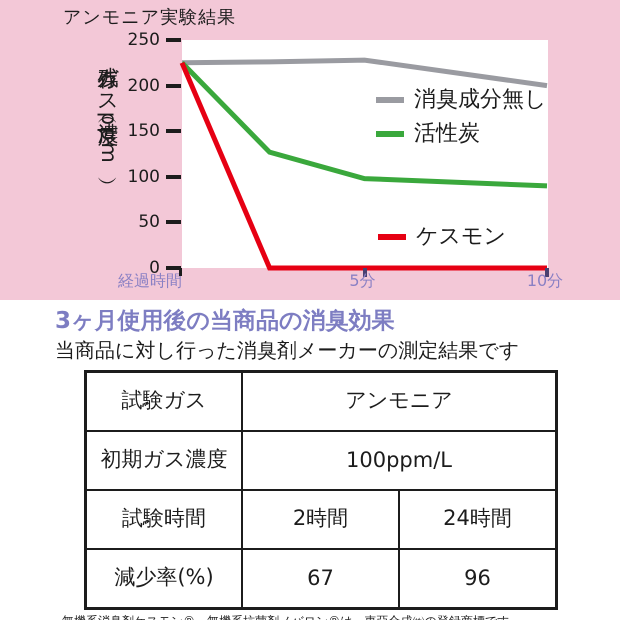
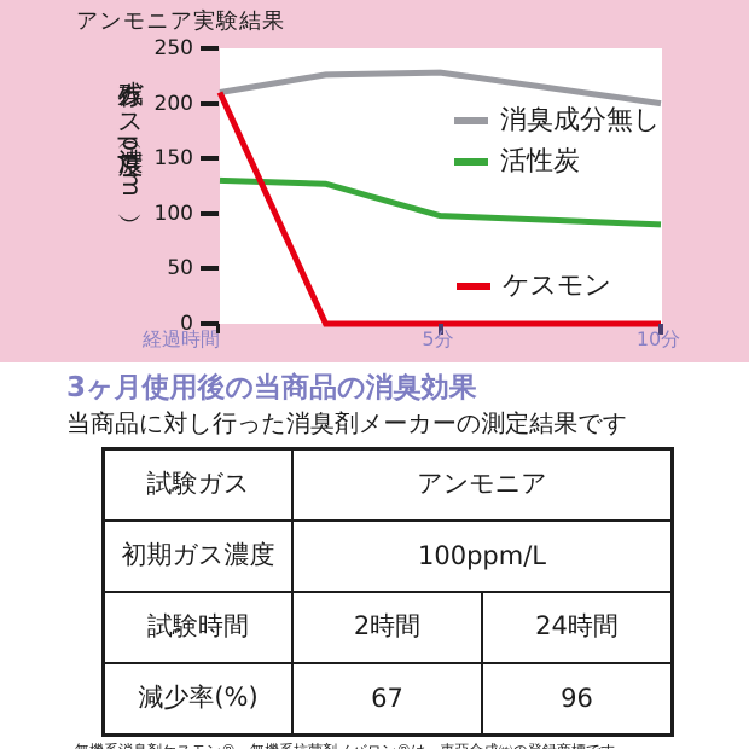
消臭成分無し/0: 220 -> 210
活性炭/0: 220 -> 130
ケスモン/0: 220 -> 210
